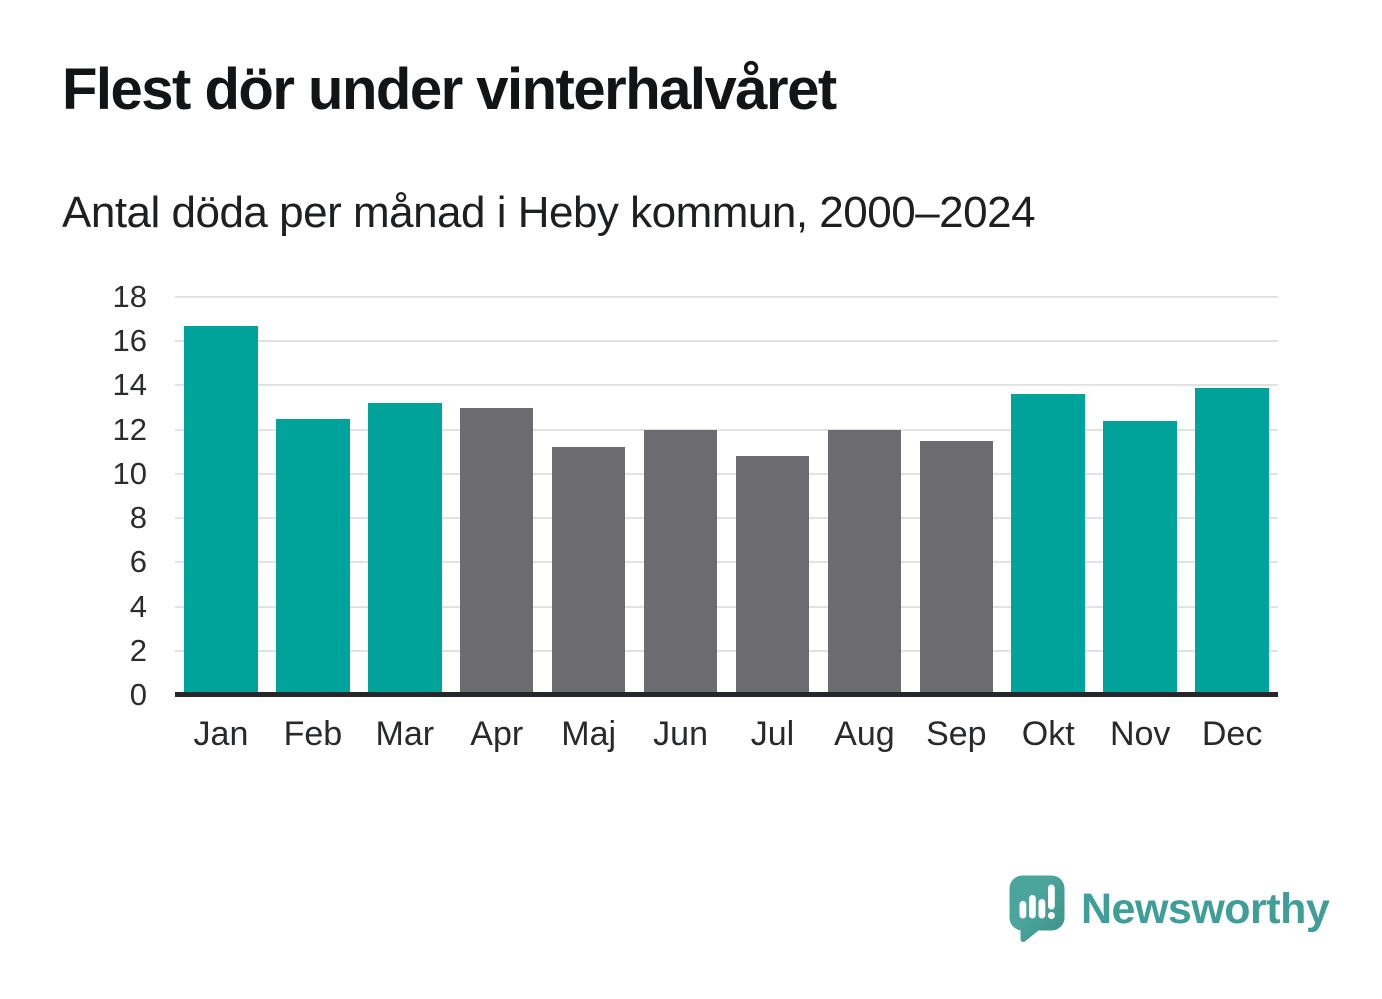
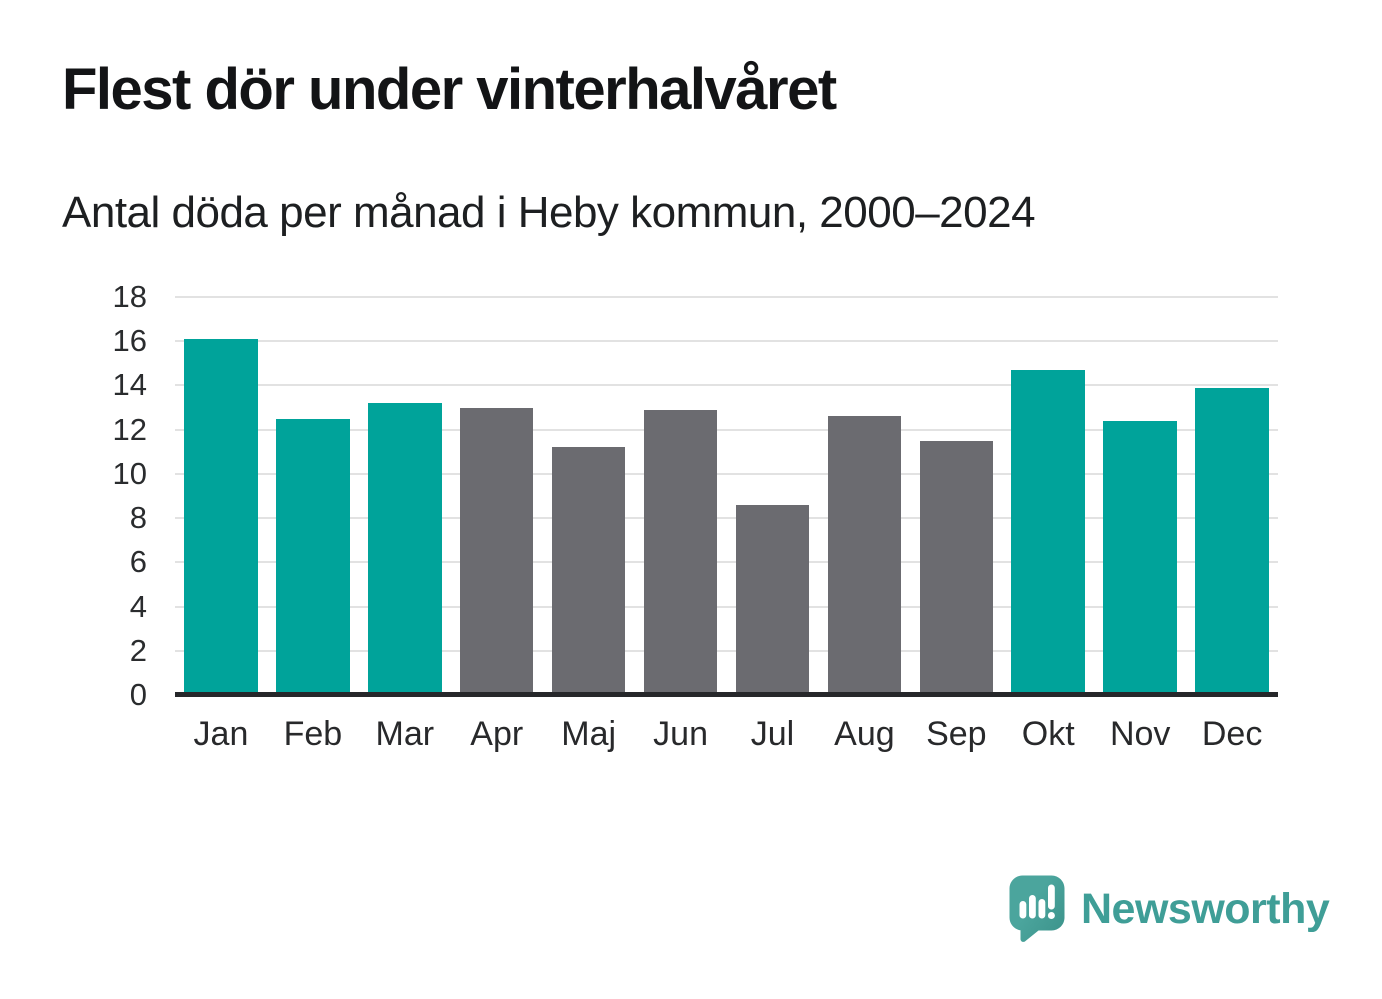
Jan: 16.7 -> 16.1
Jun: 12.0 -> 12.9
Jul: 10.8 -> 8.6
Aug: 12.0 -> 12.6
Okt: 13.6 -> 14.7
